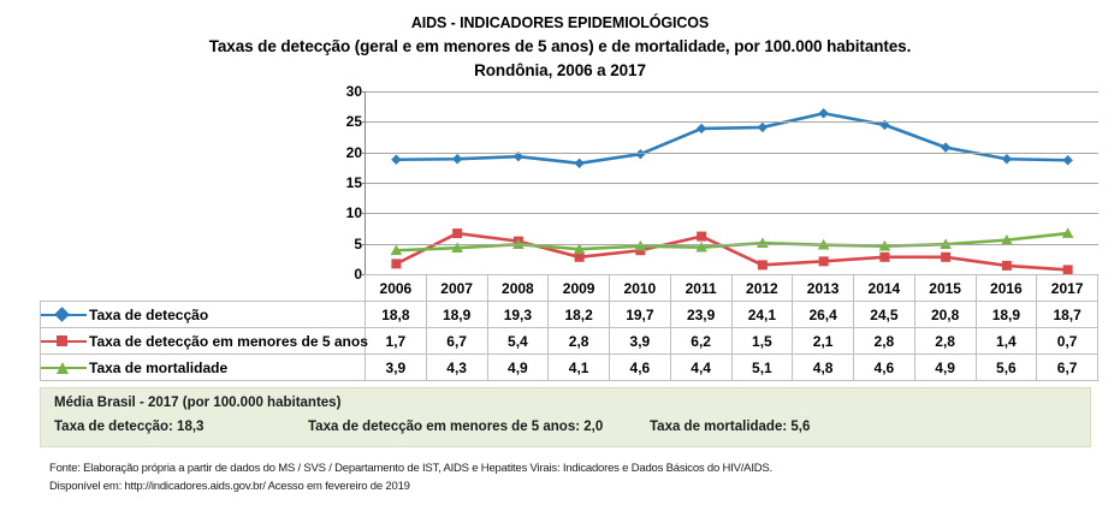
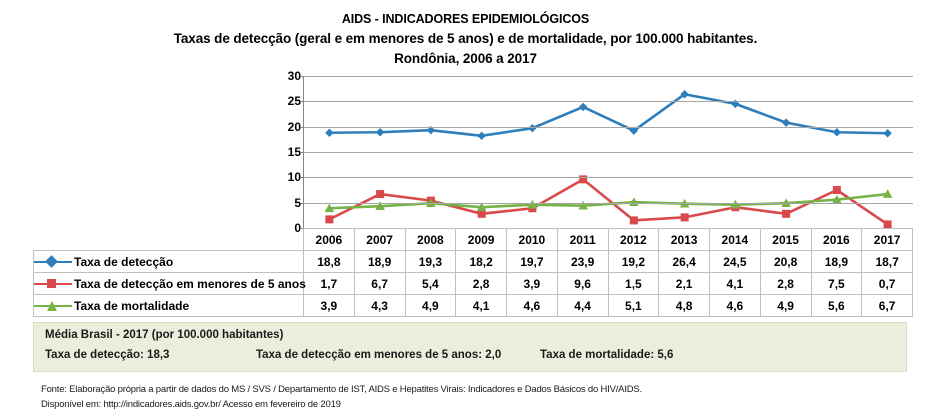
Taxa de detecção em menores de 5 anos/2011: 6,2 -> 9,6
Taxa de detecção/2012: 24,1 -> 19,2
Taxa de detecção em menores de 5 anos/2014: 2,8 -> 4,1
Taxa de detecção em menores de 5 anos/2016: 1,4 -> 7,5
